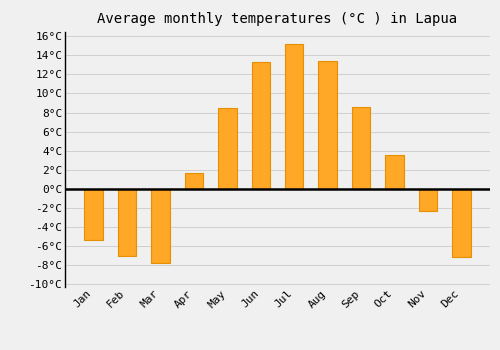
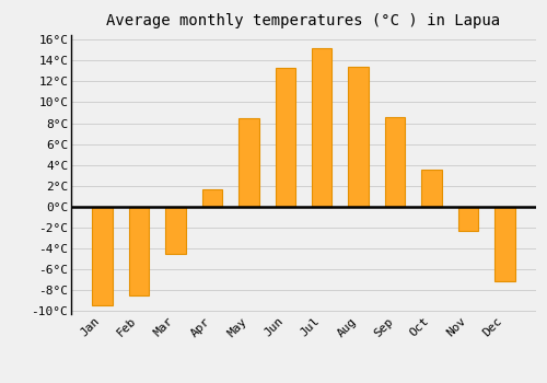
Jan: -5.4°C -> -9.5°C
Feb: -7.0°C -> -8.5°C
Mar: -7.8°C -> -4.5°C
